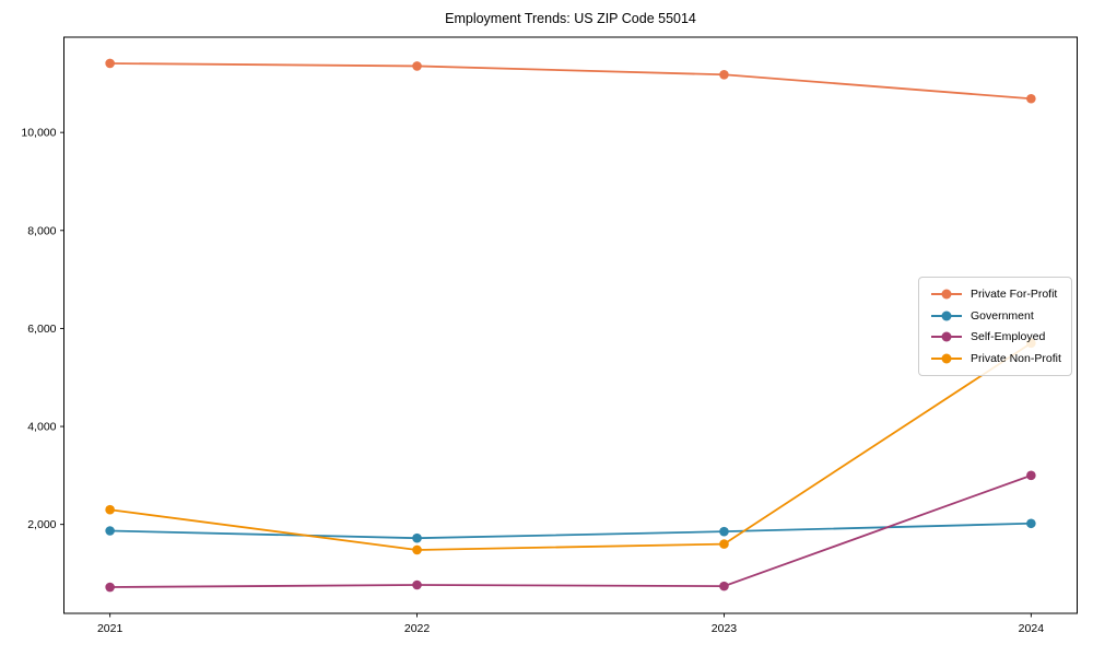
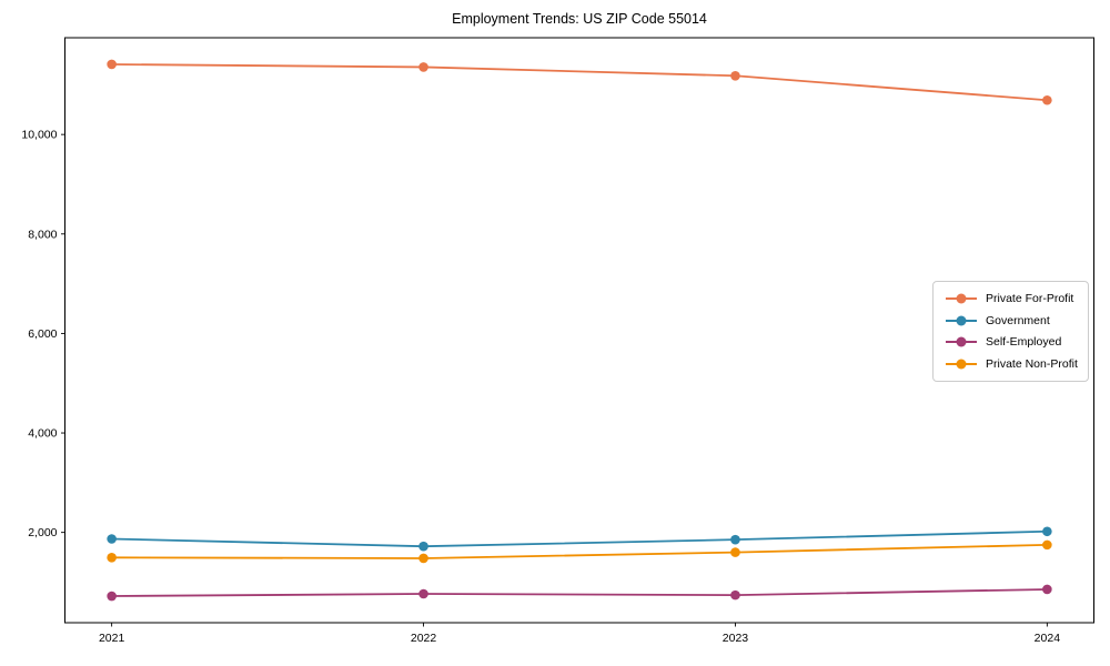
Private Non-Profit/2021: 2300 -> 1500
Self-Employed/2024: 3000 -> 900
Private Non-Profit/2024: 5700 -> 1800
